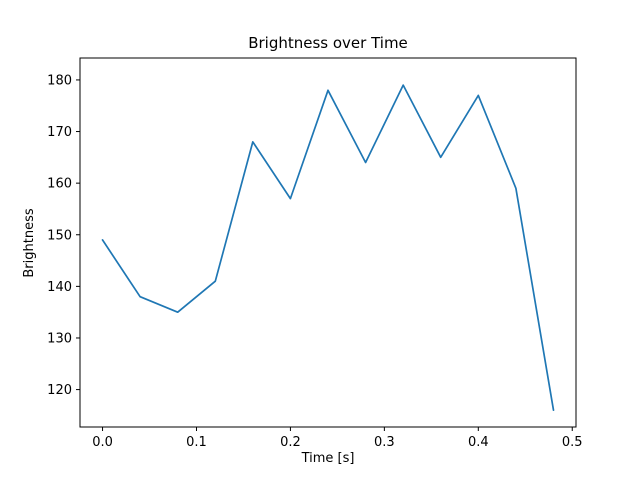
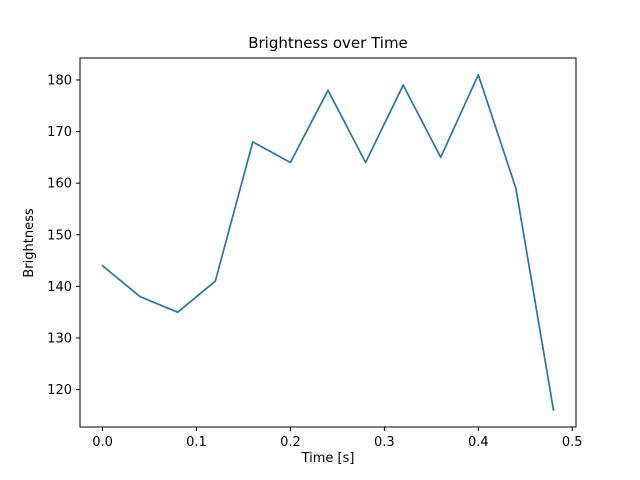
0.0: 149 -> 144
0.2: 157 -> 164
0.4: 177 -> 181
